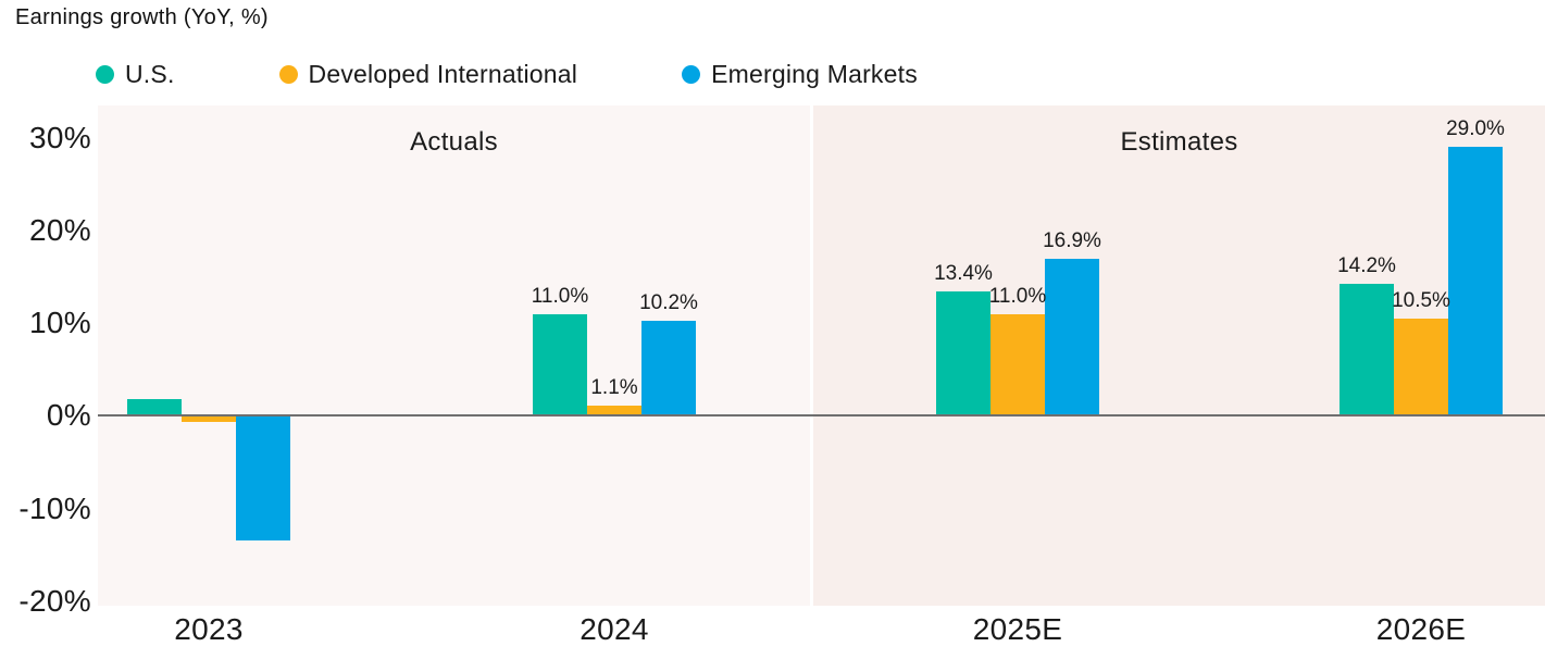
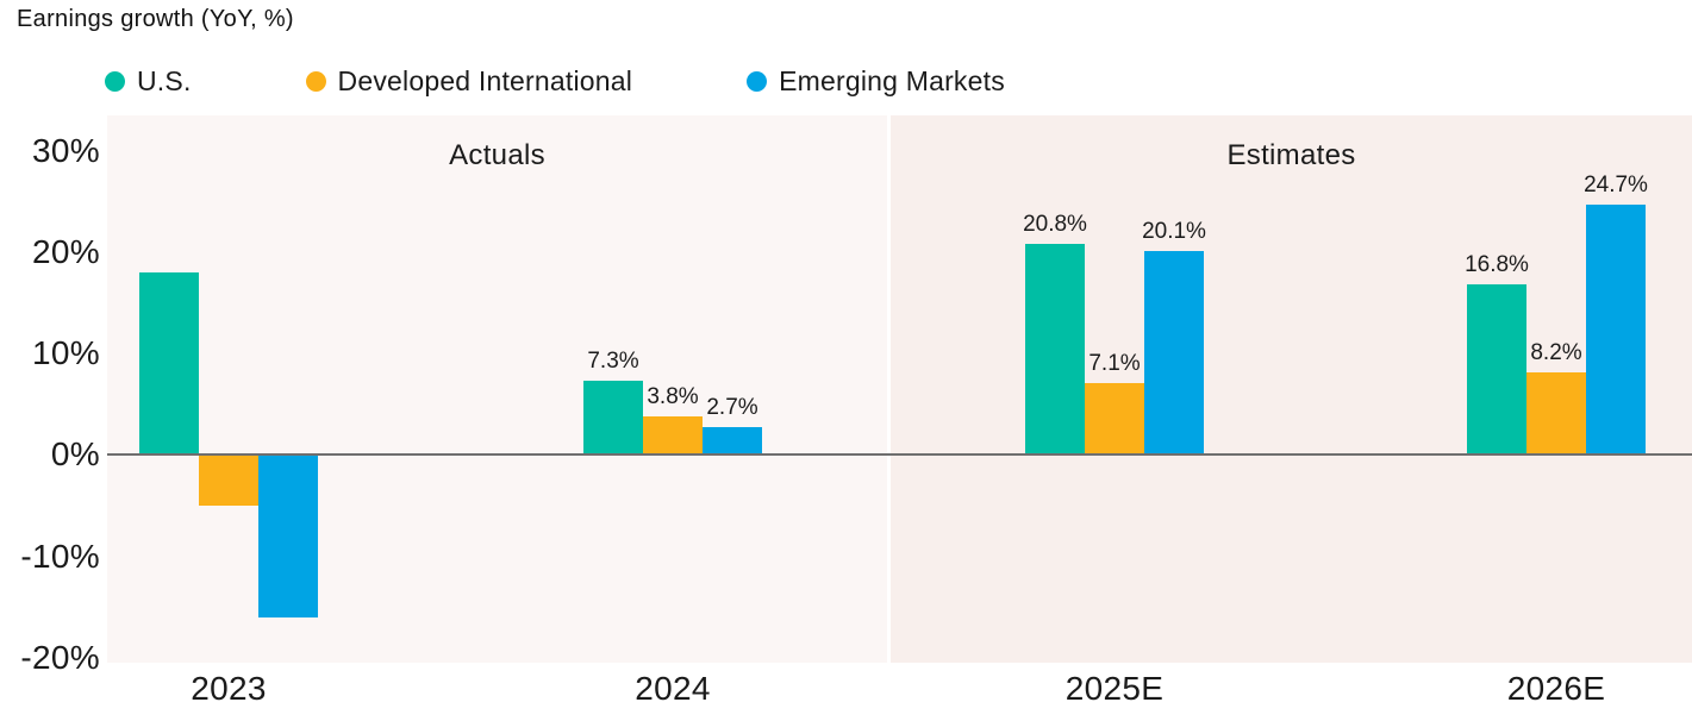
U.S./2023: 2% -> 18%
Developed International/2023: -1% -> -5%
Emerging Markets/2023: -14% -> -16%
U.S./2024: 11.0% -> 7.3%
Developed International/2024: 1.1% -> 3.8%
Emerging Markets/2024: 10.2% -> 2.7%
U.S./2025E: 13.4% -> 20.8%
Developed International/2025E: 11.0% -> 7.1%
Emerging Markets/2025E: 16.9% -> 20.1%
U.S./2026E: 14.2% -> 16.8%
Developed International/2026E: 10.5% -> 8.2%
Emerging Markets/2026E: 29.0% -> 24.7%
